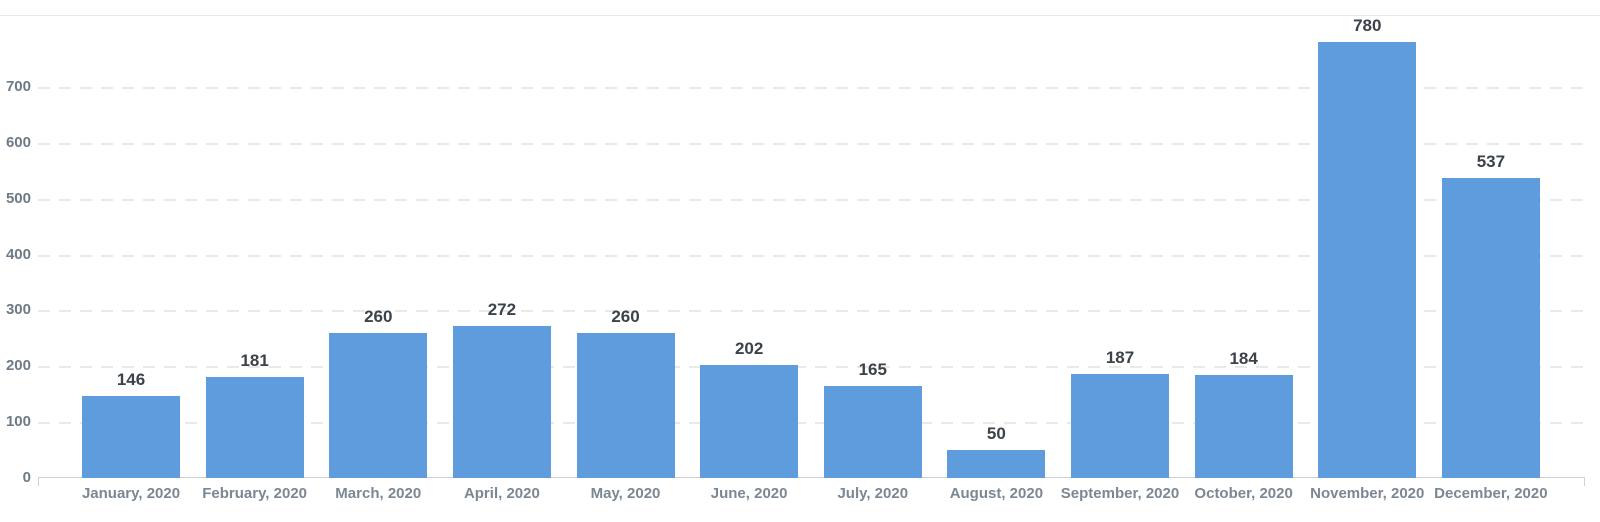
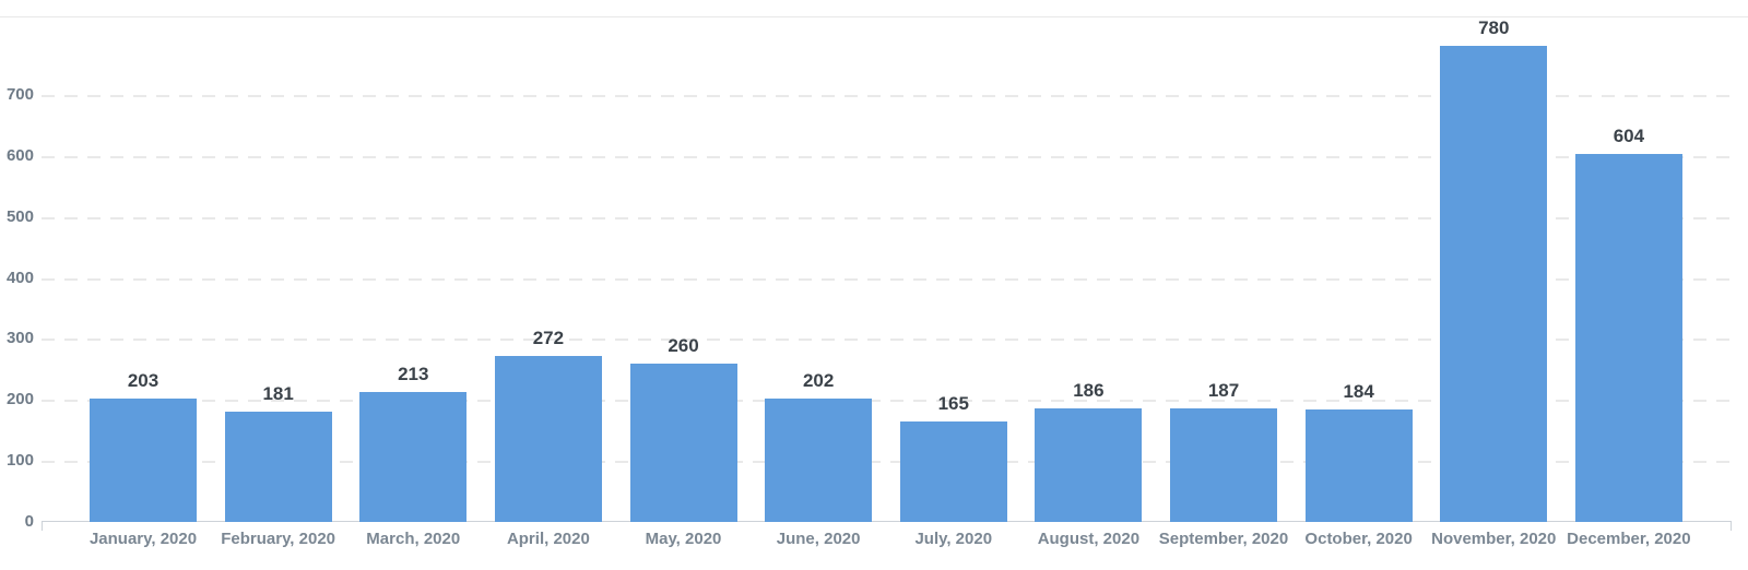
January, 2020: 146 -> 203
March, 2020: 260 -> 213
August, 2020: 50 -> 186
December, 2020: 537 -> 604
